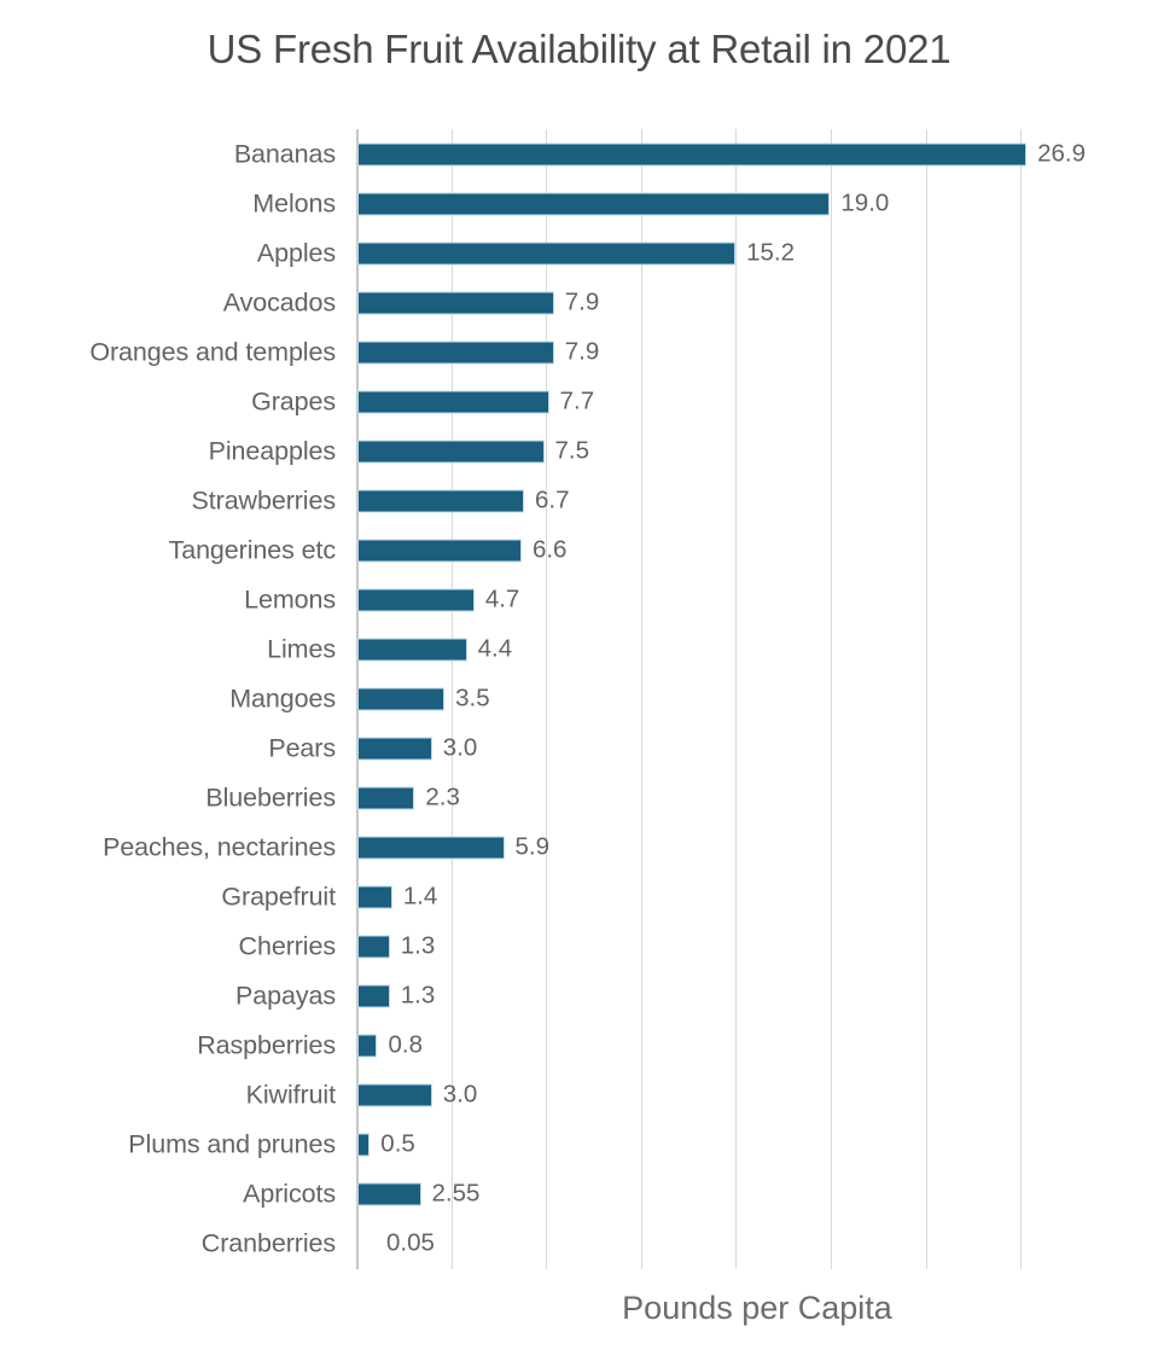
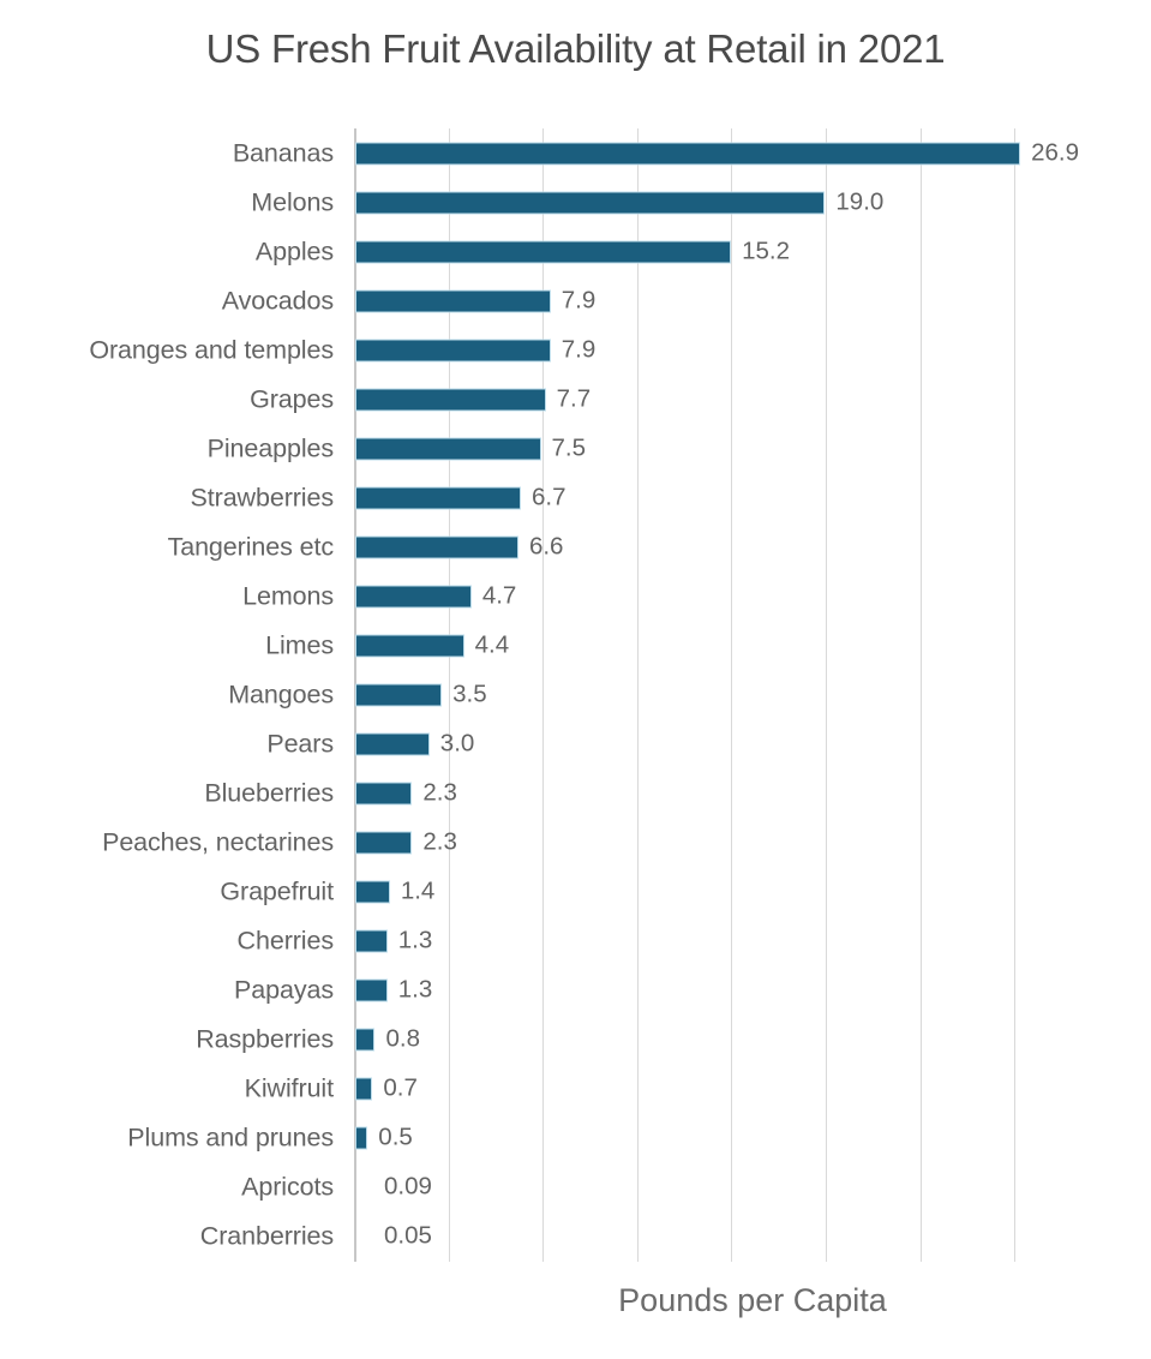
Peaches, nectarines: 5.9 -> 2.3
Kiwifruit: 3.0 -> 0.7
Apricots: 2.55 -> 0.09
